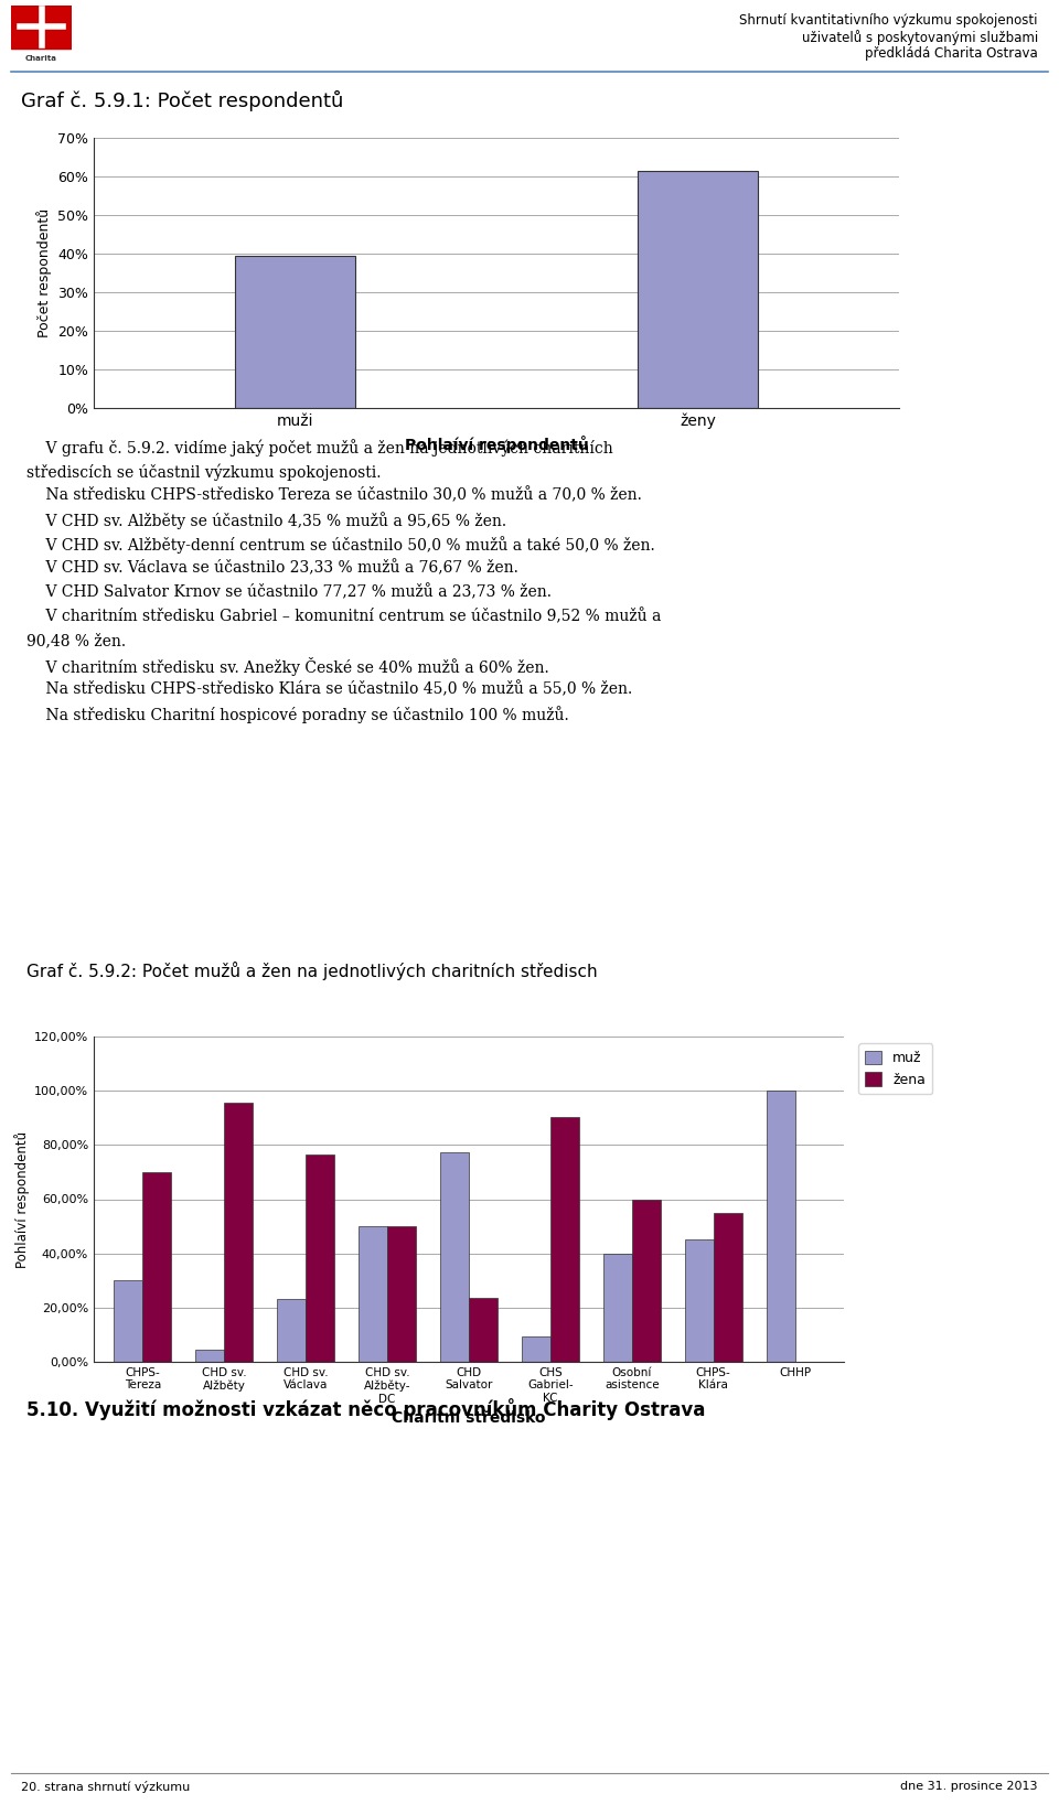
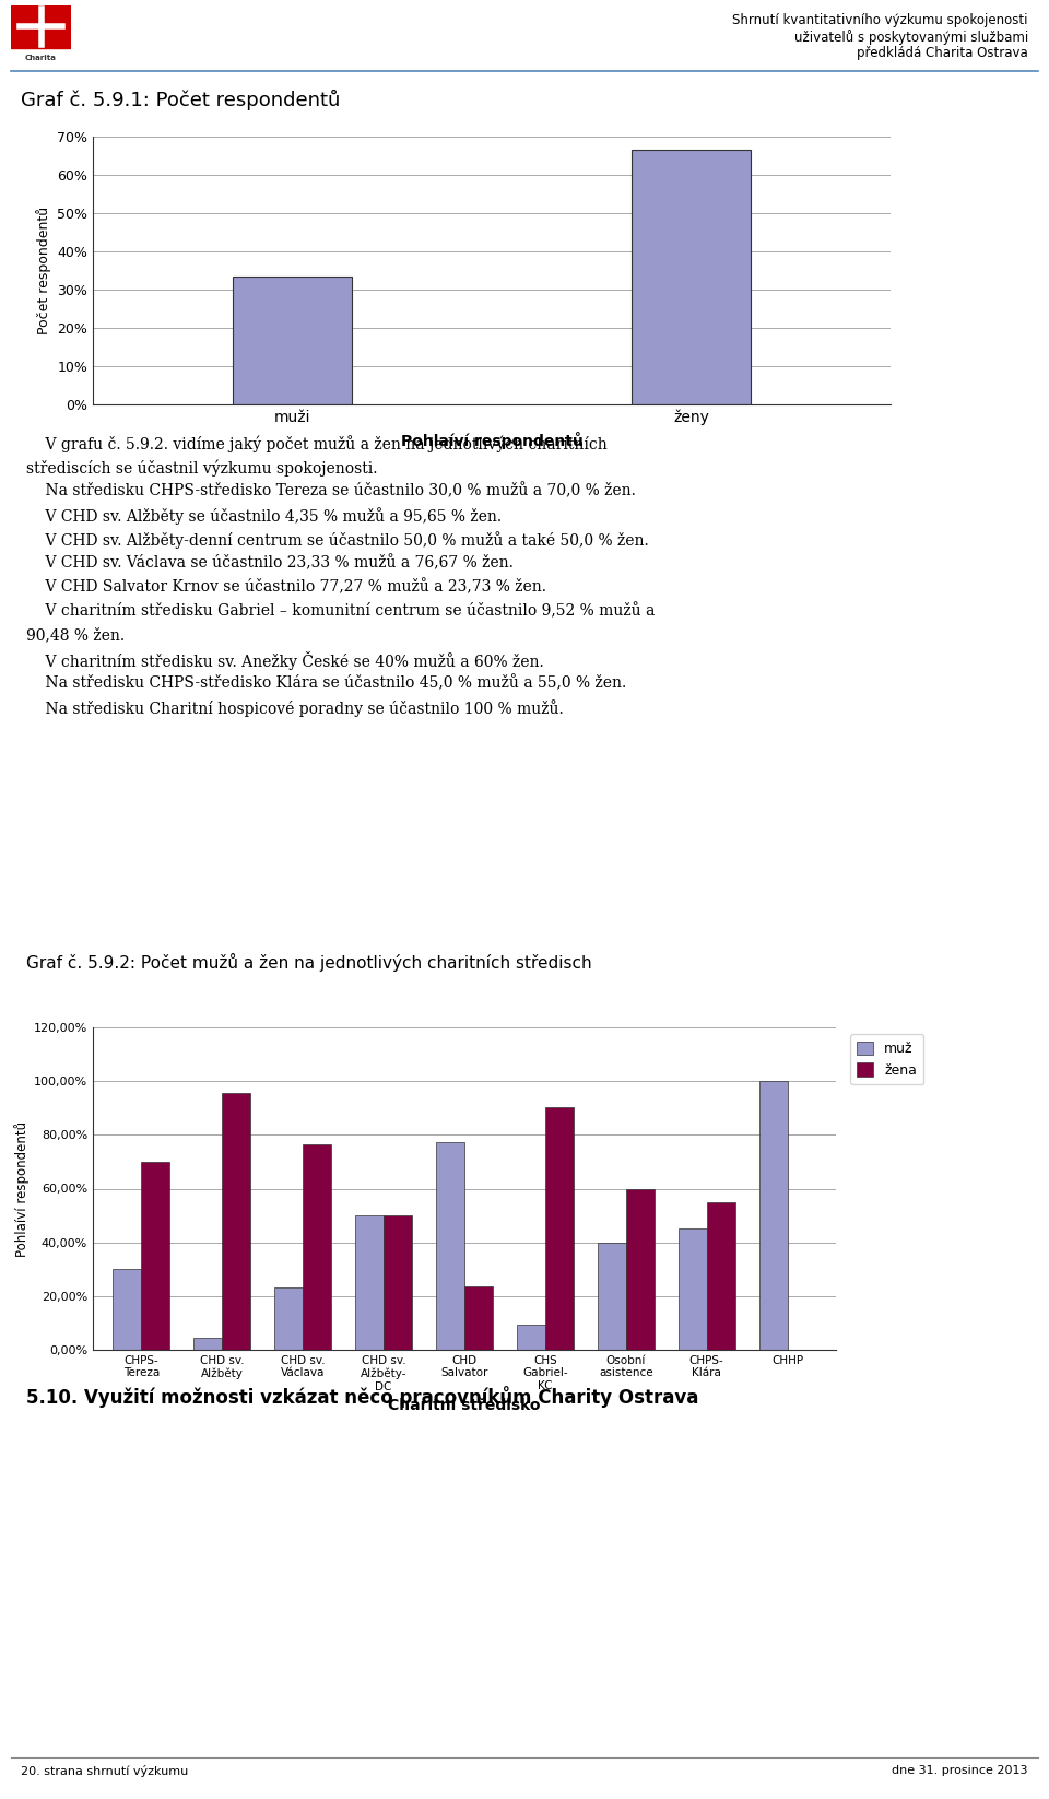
muži: 39.5% -> 33.3%
ženy: 61.5% -> 66.7%
